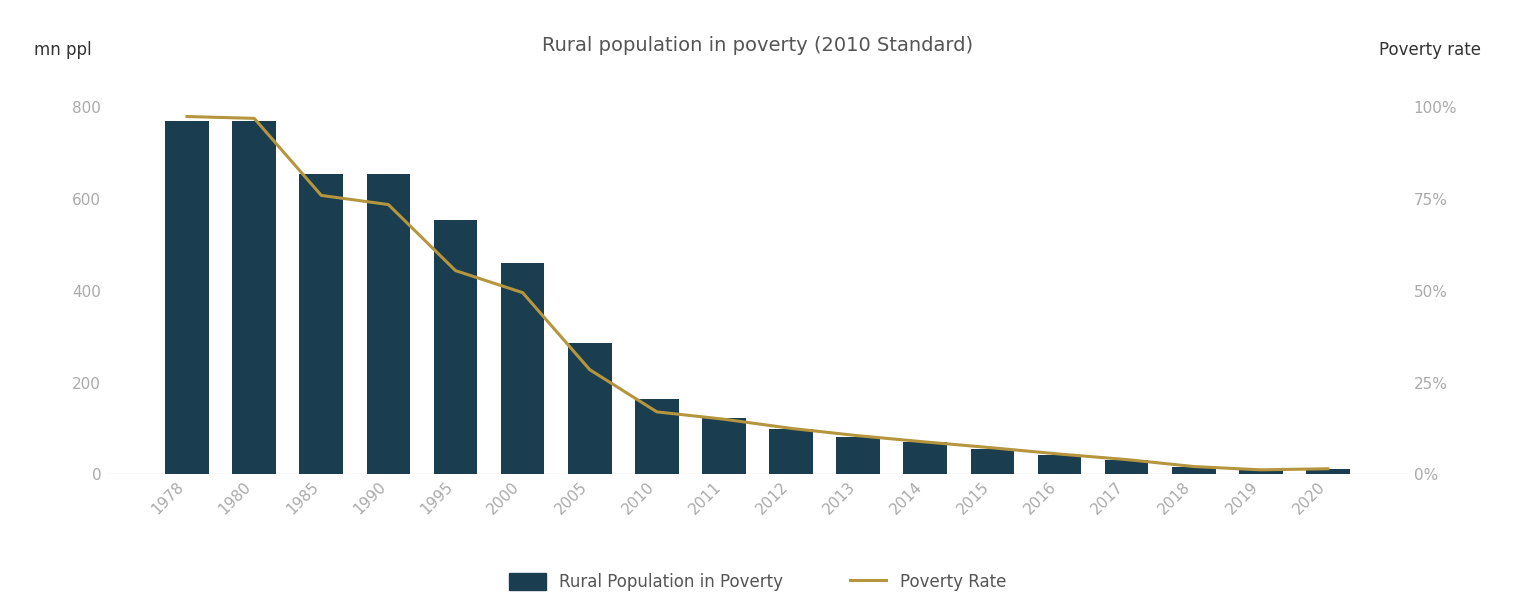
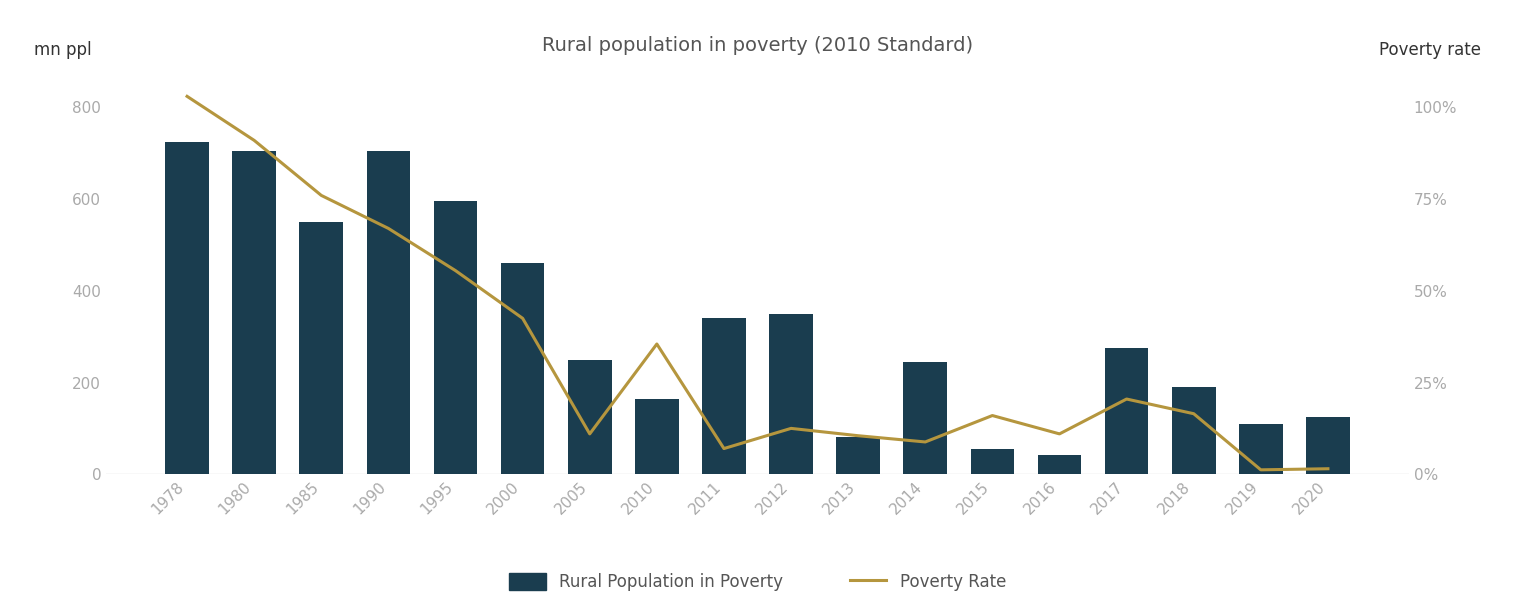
Rural Population in Poverty/1978: 770 -> 725
Poverty Rate/1978: 97.5% -> 103.0%
Rural Population in Poverty/1980: 770 -> 705
Poverty Rate/1980: 97.0% -> 91.0%
Rural Population in Poverty/1985: 655 -> 550
Rural Population in Poverty/1990: 655 -> 705
Poverty Rate/1990: 73.5% -> 67.0%
Rural Population in Poverty/1995: 555 -> 595
Poverty Rate/2000: 49.5% -> 42.5%
Rural Population in Poverty/2005: 287 -> 250
Poverty Rate/2005: 28.5% -> 11.0%
Poverty Rate/2010: 17.0% -> 35.5%
Rural Population in Poverty/2011: 122 -> 340
Poverty Rate/2011: 15.0% -> 7.0%
Rural Population in Poverty/2012: 99 -> 350
Rural Population in Poverty/2014: 70 -> 245
Poverty Rate/2015: 7.2% -> 16.0%
Poverty Rate/2016: 5.5% -> 11.0%
Rural Population in Poverty/2017: 31 -> 275
Poverty Rate/2017: 4.0% -> 20.5%
Rural Population in Poverty/2018: 16 -> 190
Poverty Rate/2018: 2.1% -> 16.5%
Rural Population in Poverty/2019: 9 -> 110
Rural Population in Poverty/2020: 12 -> 125
